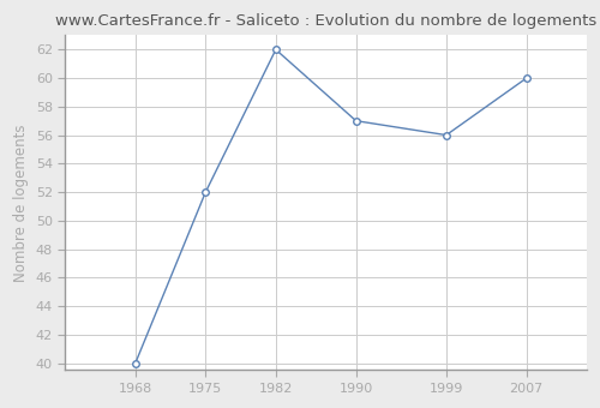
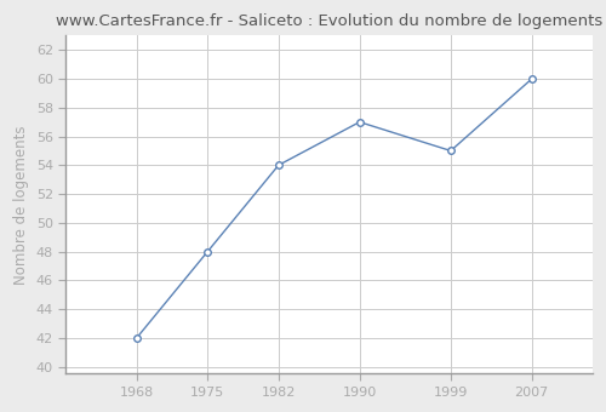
1968: 40 -> 42
1975: 52 -> 48
1982: 62 -> 54
1999: 56 -> 55
